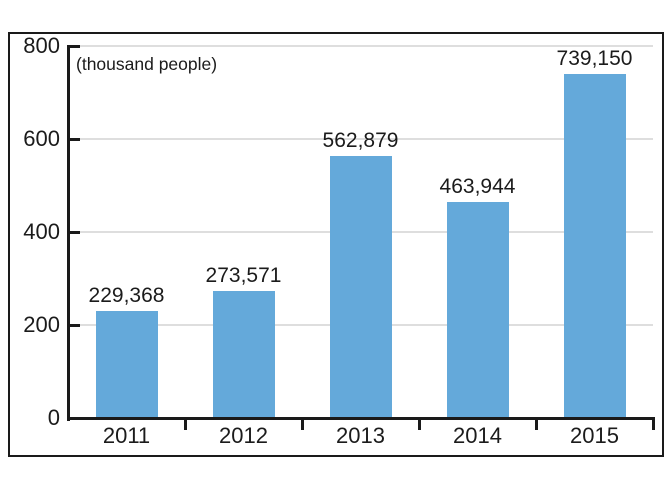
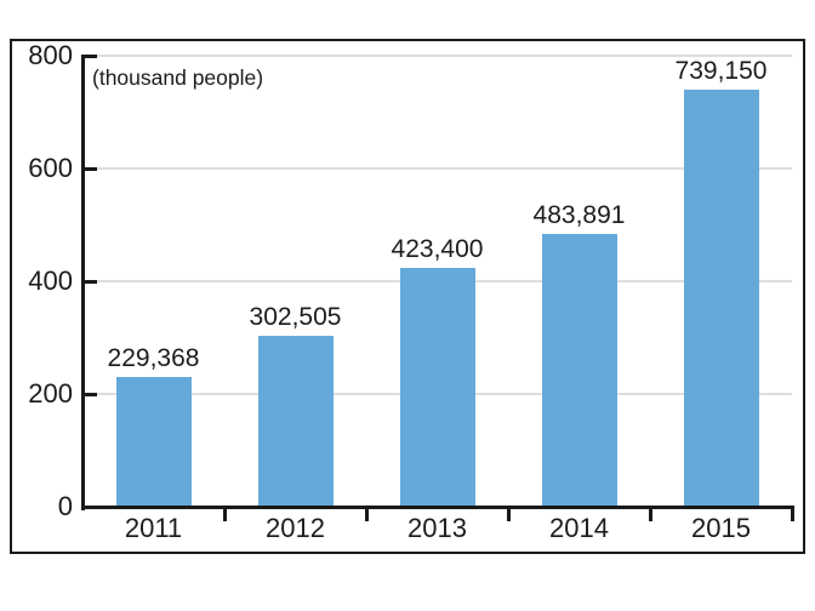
2012: 273,571 -> 302,505
2013: 562,879 -> 423,400
2014: 463,944 -> 483,891
